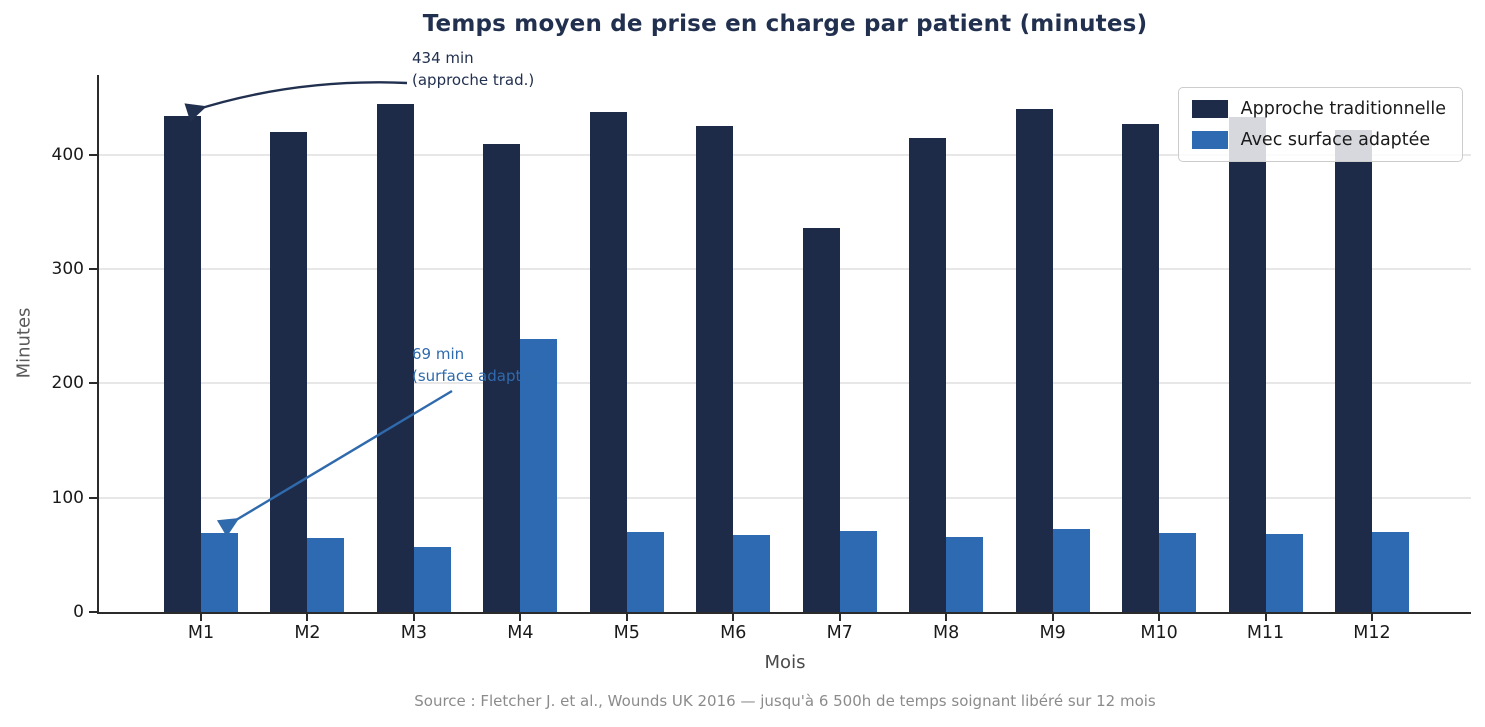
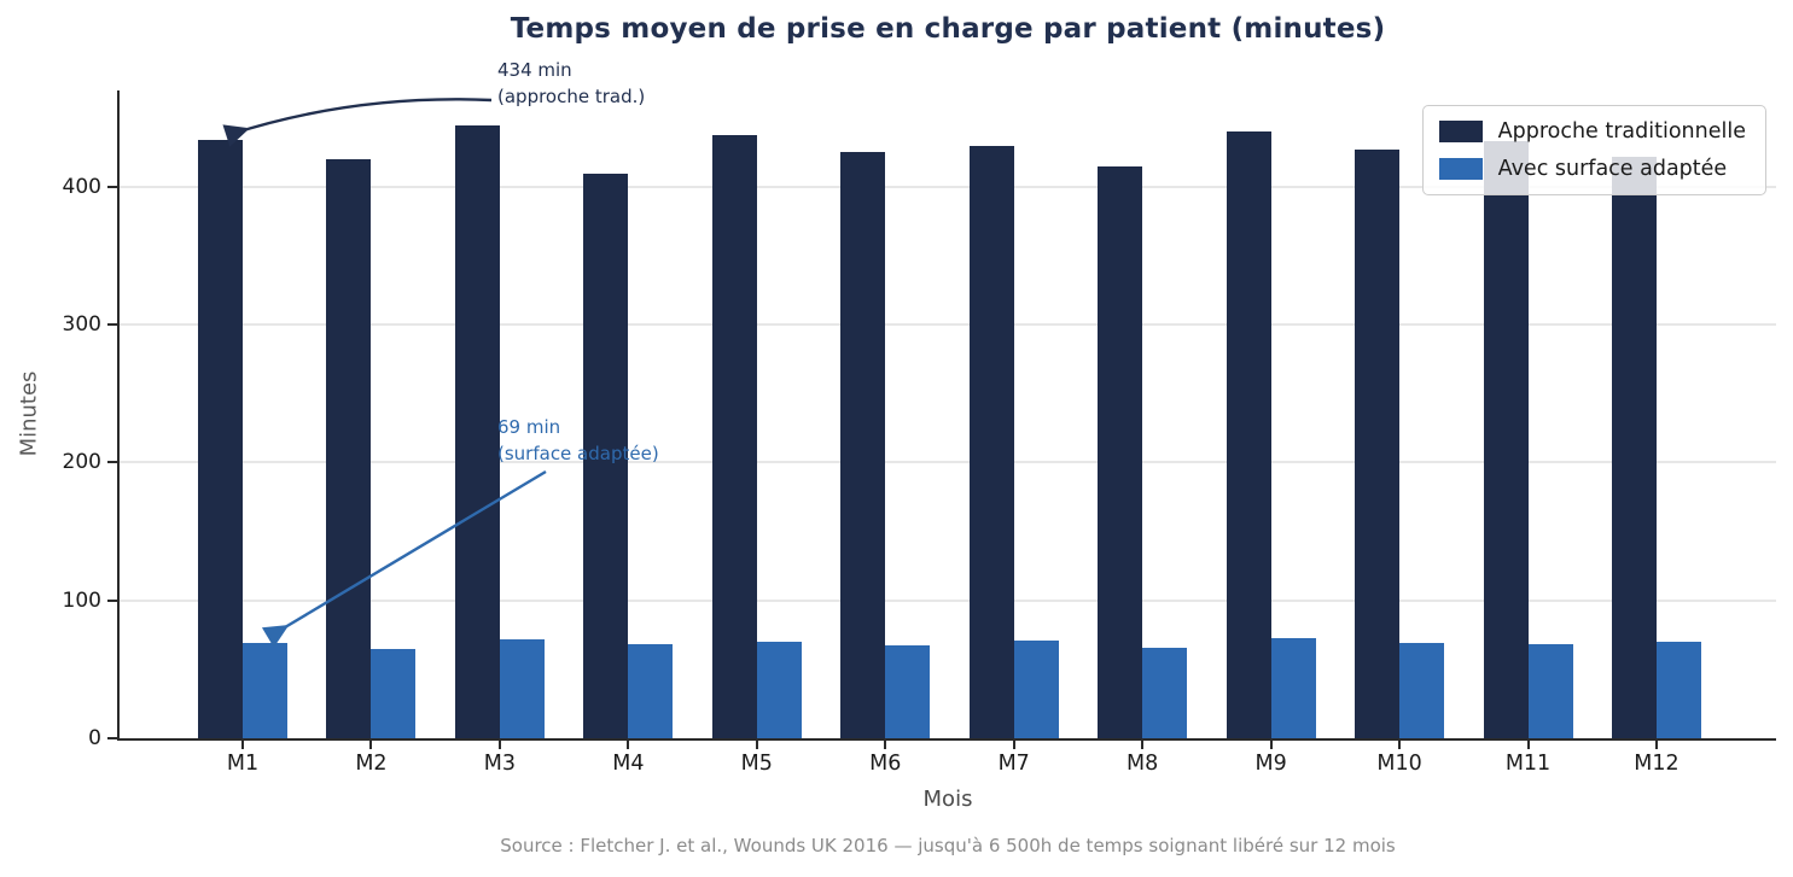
Avec surface adaptée/M3: 57 -> 72
Avec surface adaptée/M4: 239 -> 68
Approche traditionnelle/M7: 336 -> 430
